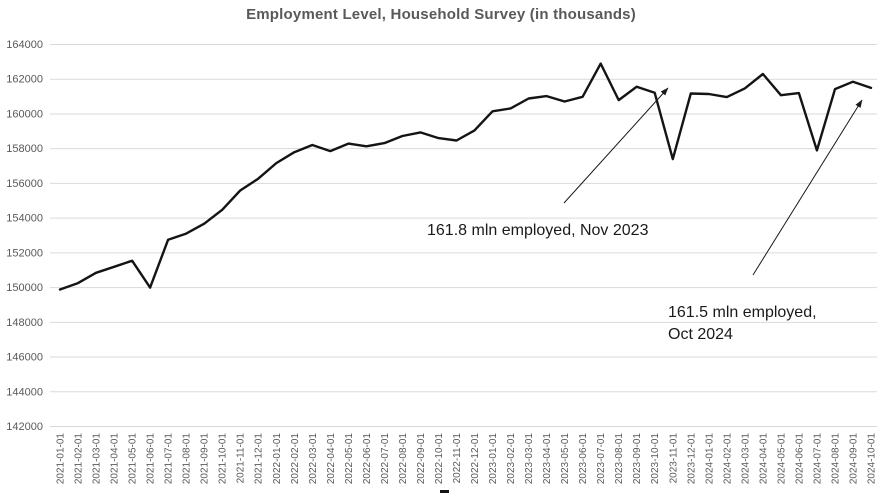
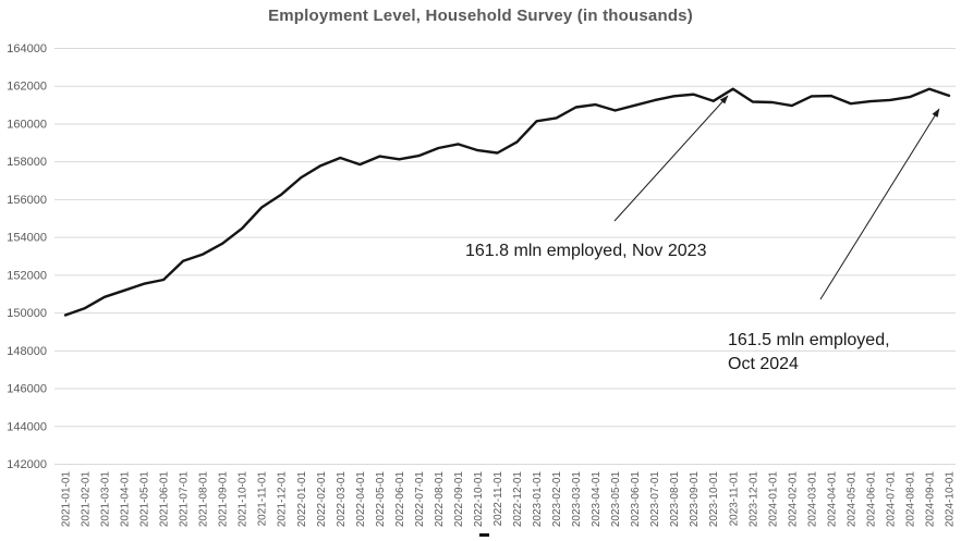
2021-06-01: 150000 -> 151800
2023-07-01: 162900 -> 161300
2023-08-01: 160800 -> 161500
2023-11-01: 157400 -> 161900
2024-04-01: 162300 -> 161500
2024-07-01: 157900 -> 161300
